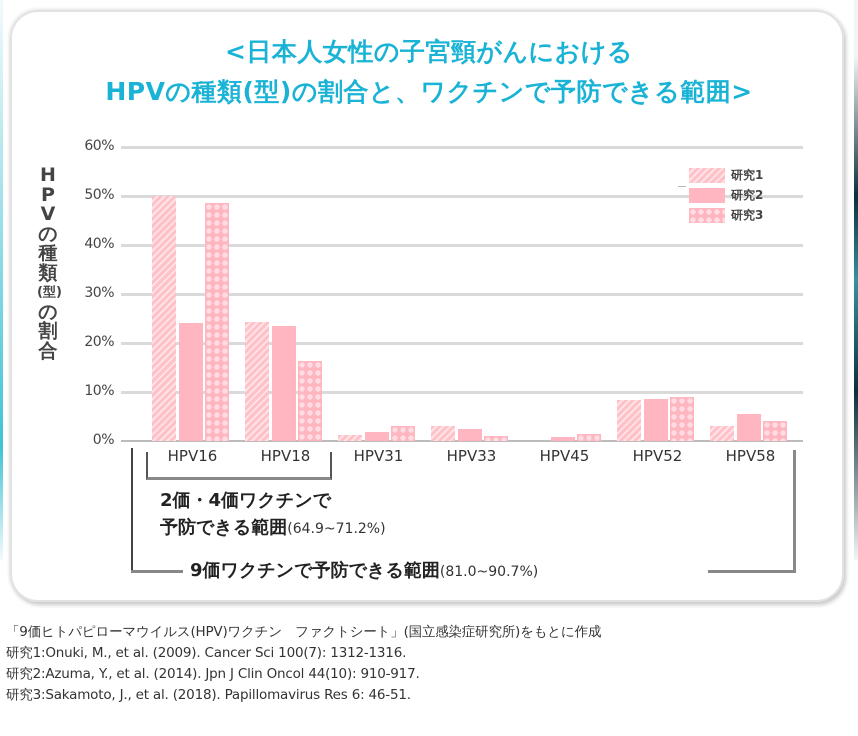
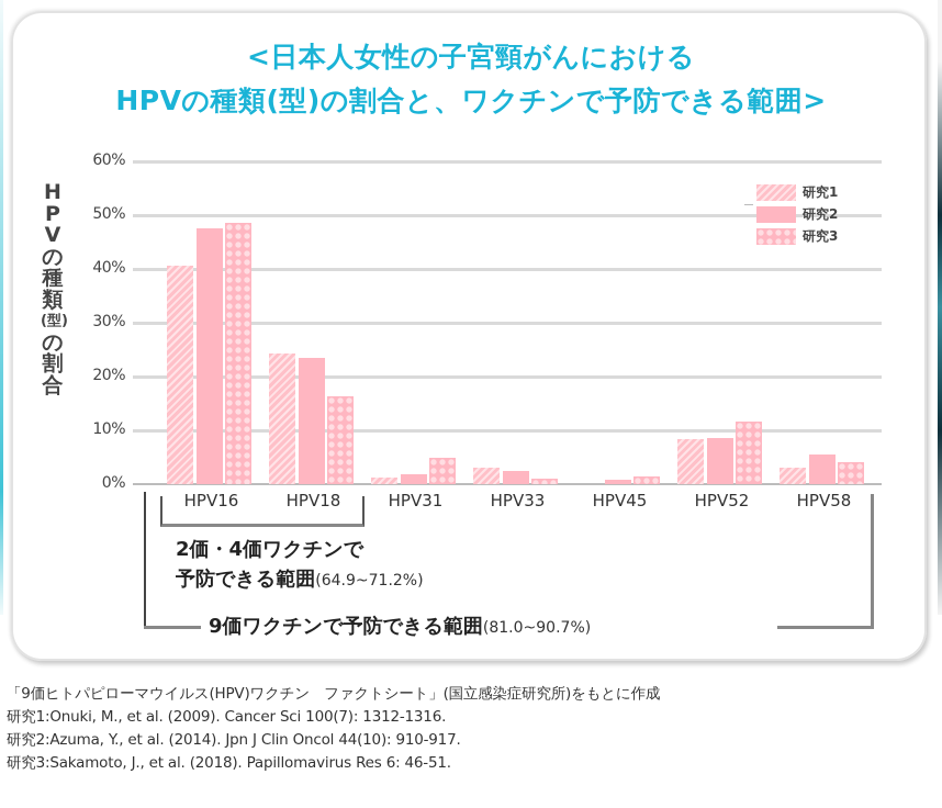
研究1/HPV16: 50% -> 41%
研究2/HPV16: 24% -> 48%
研究3/HPV31: 3% -> 5%
研究3/HPV52: 9% -> 12%
